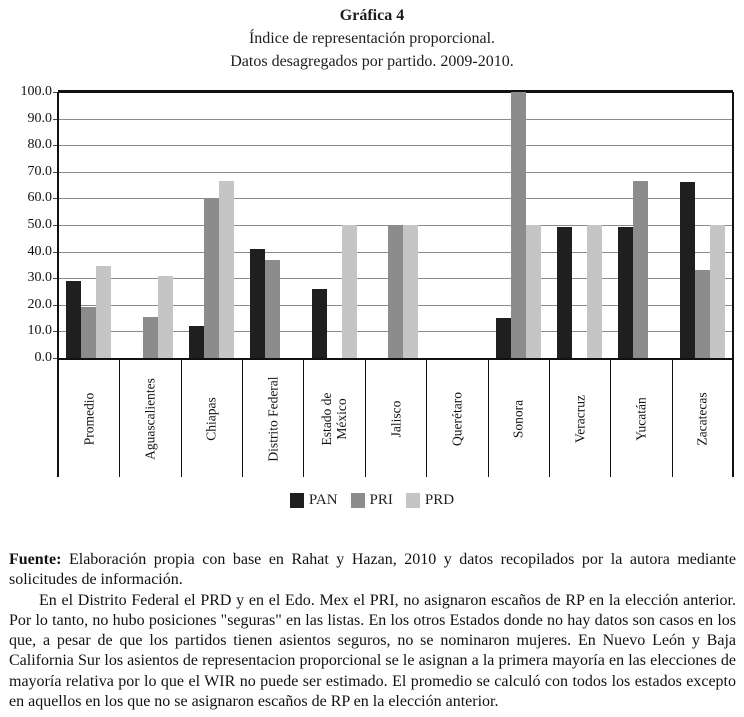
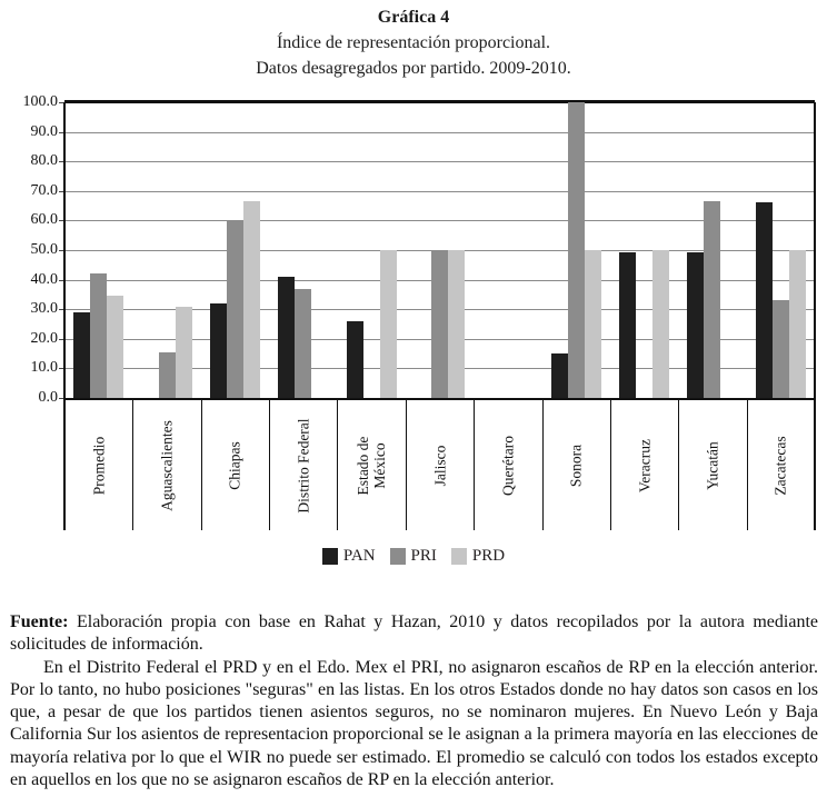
PRI/Promedio: 19 -> 42
PAN/Chiapas: 12 -> 32
